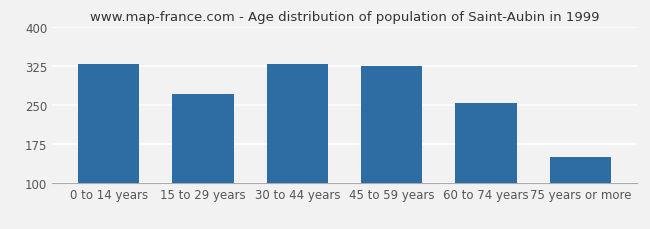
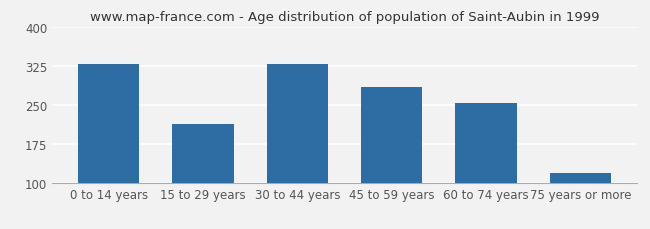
15 to 29 years: 270 -> 213
45 to 59 years: 324 -> 285
75 years or more: 150 -> 120
